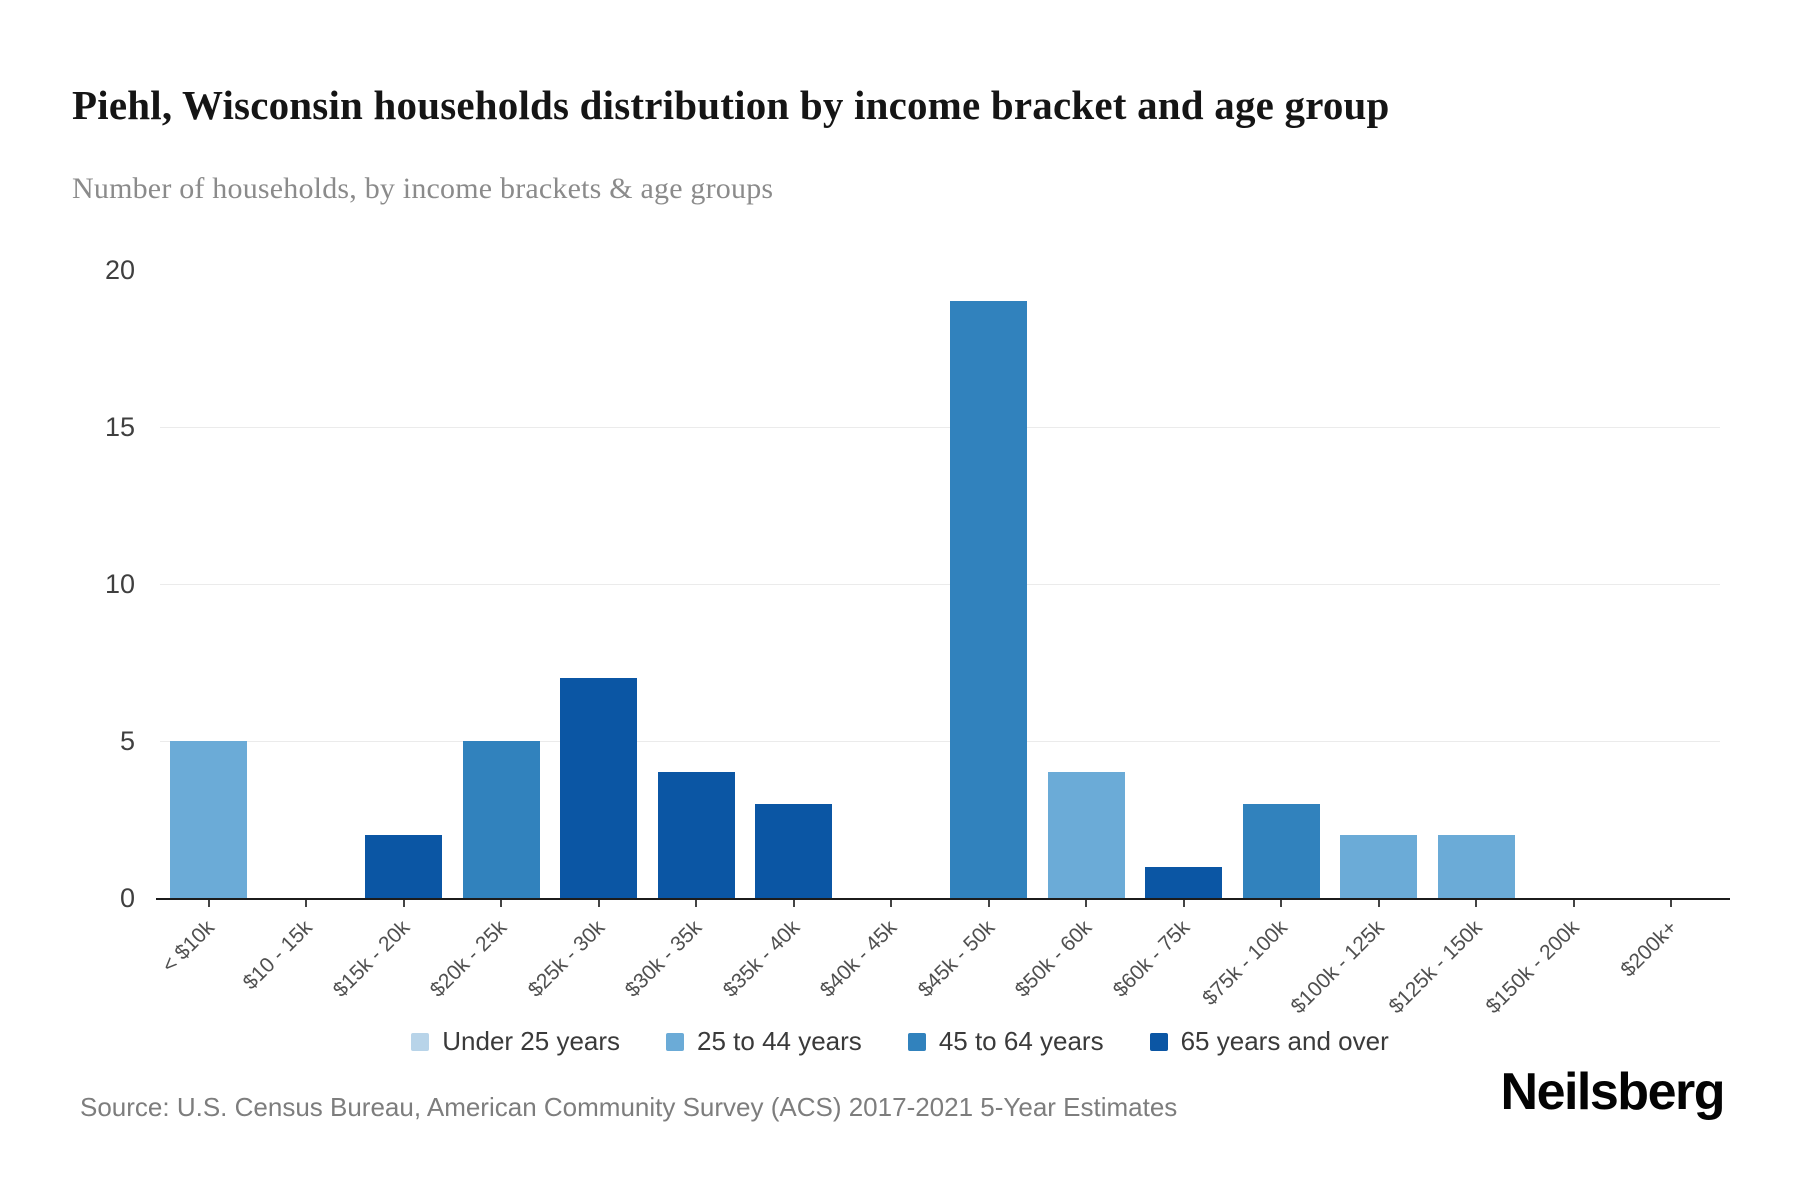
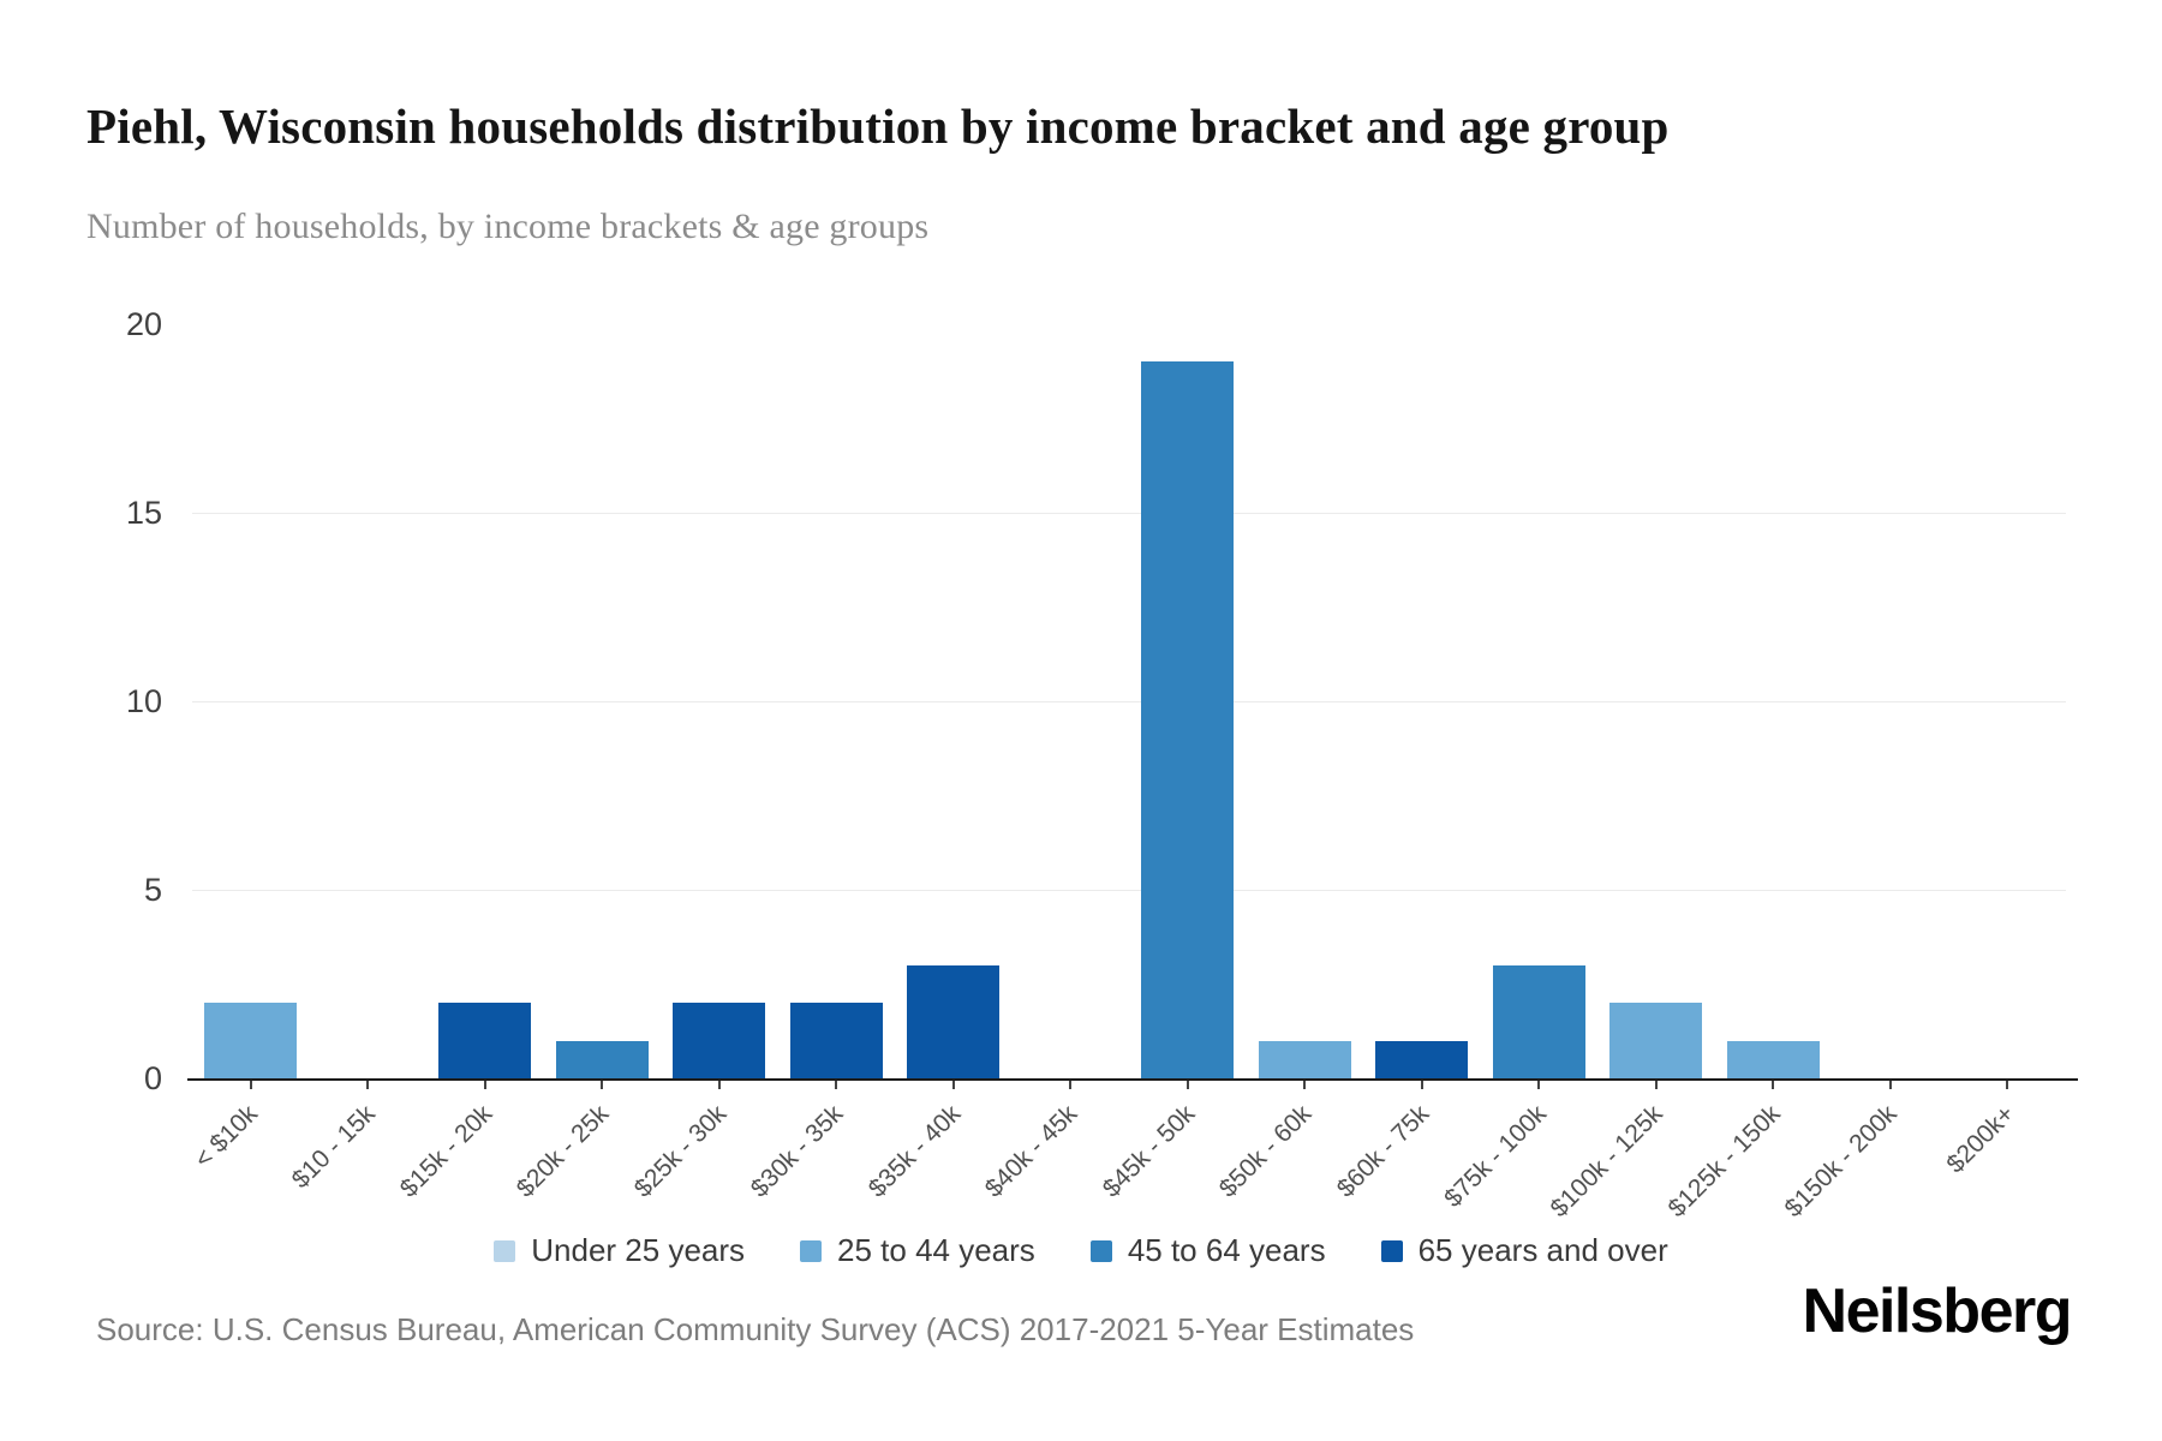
25 to 44 years/< $10k: 5 -> 2
45 to 64 years/$20k - 25k: 5 -> 1
65 years and over/$25k - 30k: 7 -> 2
65 years and over/$30k - 35k: 4 -> 2
25 to 44 years/$50k - 60k: 4 -> 1
25 to 44 years/$125k - 150k: 2 -> 1
